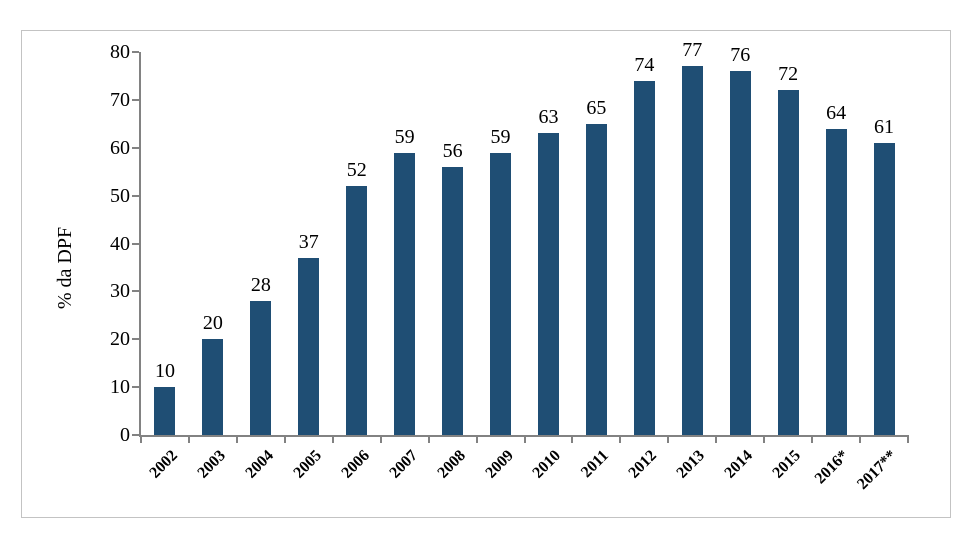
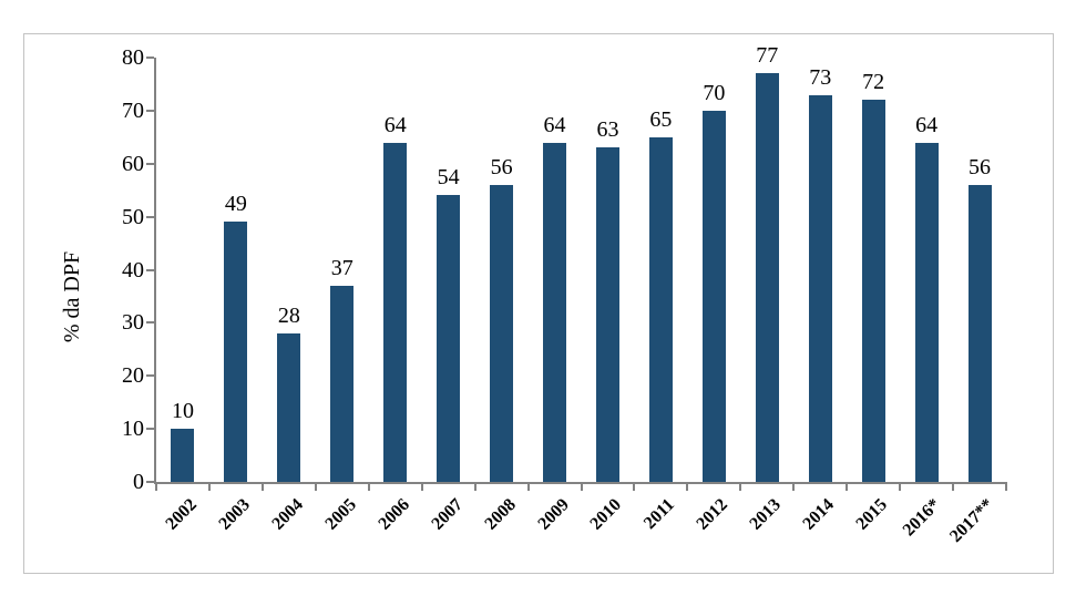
2003: 20 -> 49
2006: 52 -> 64
2007: 59 -> 54
2009: 59 -> 64
2012: 74 -> 70
2014: 76 -> 73
2017**: 61 -> 56
